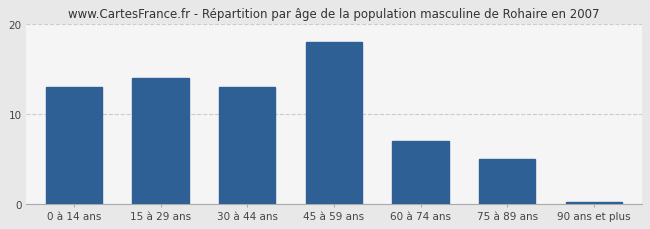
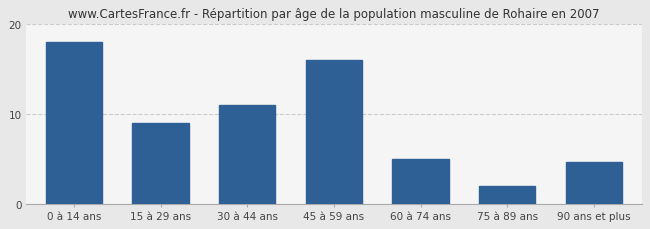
0 à 14 ans: 13.0 -> 18.0
15 à 29 ans: 14.0 -> 9.0
30 à 44 ans: 13.0 -> 11.0
45 à 59 ans: 18.0 -> 16.0
60 à 74 ans: 7.0 -> 5.0
75 à 89 ans: 5.0 -> 2.0
90 ans et plus: 0.2 -> 4.6
